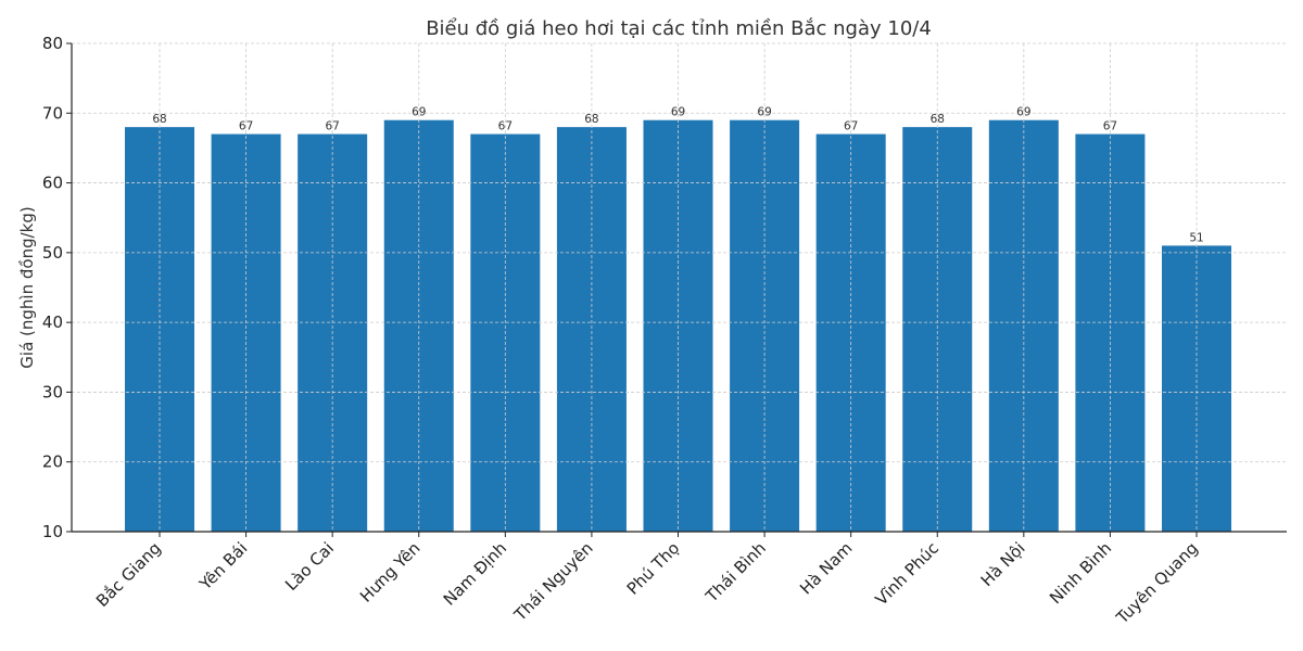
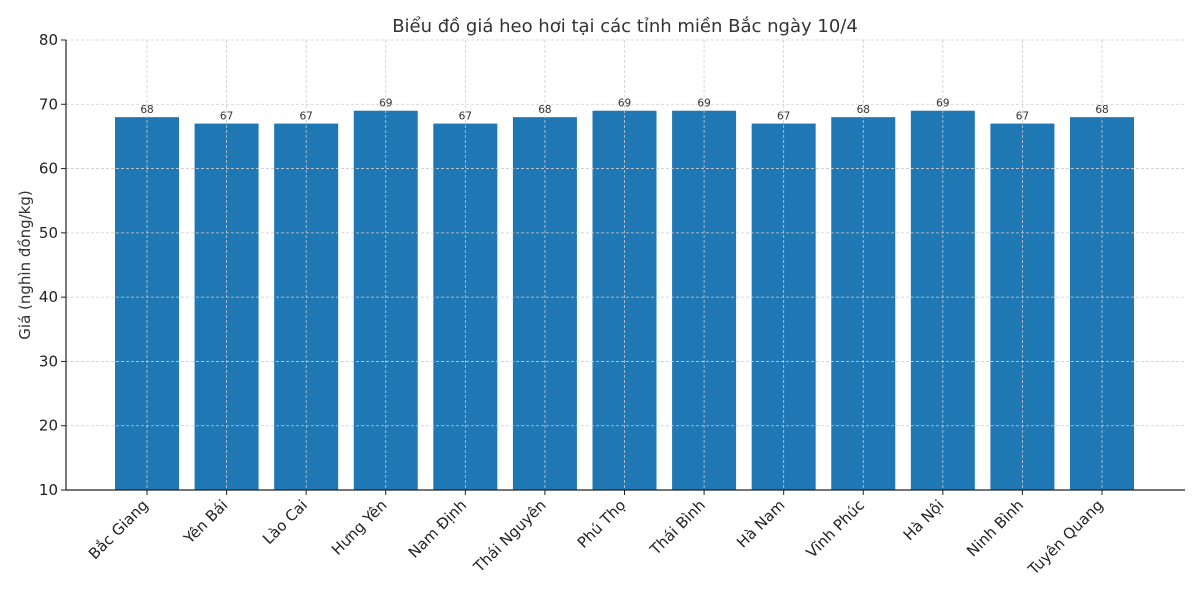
Tuyên Quang: 51 -> 68
